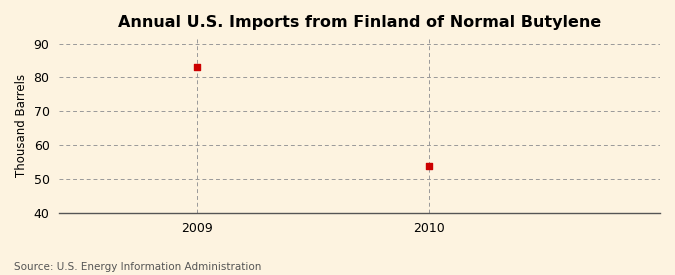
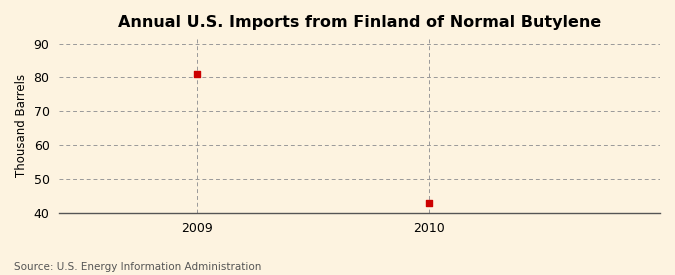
2009: 83 -> 81
2010: 54 -> 43
